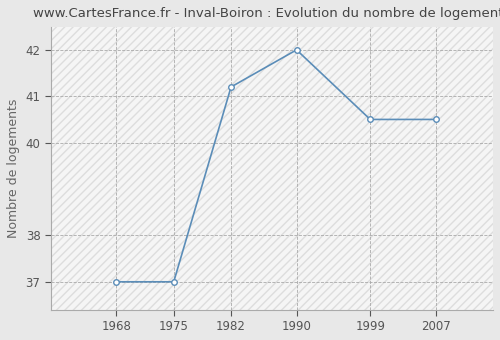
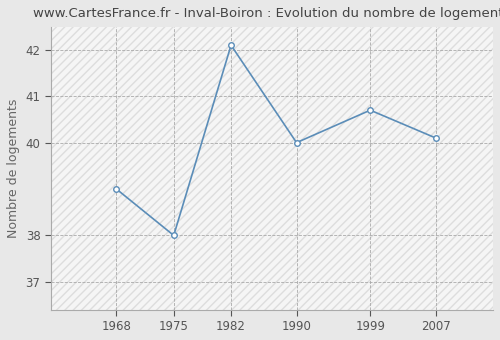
1968: 37.0 -> 39.0
1975: 37.0 -> 38.0
1982: 41.2 -> 42.1
1990: 42.0 -> 40.0
1999: 40.5 -> 40.7
2007: 40.5 -> 40.1
